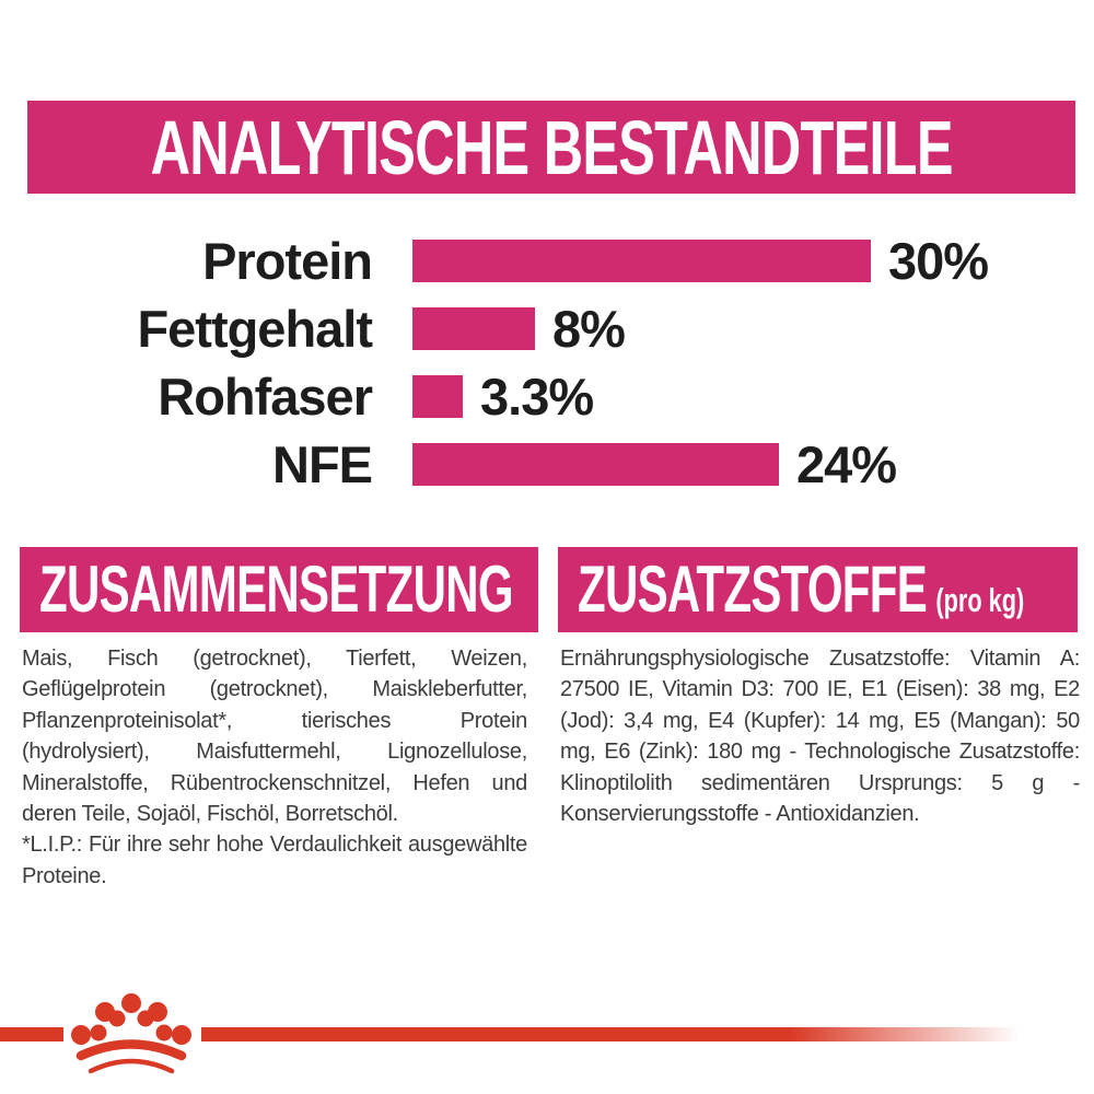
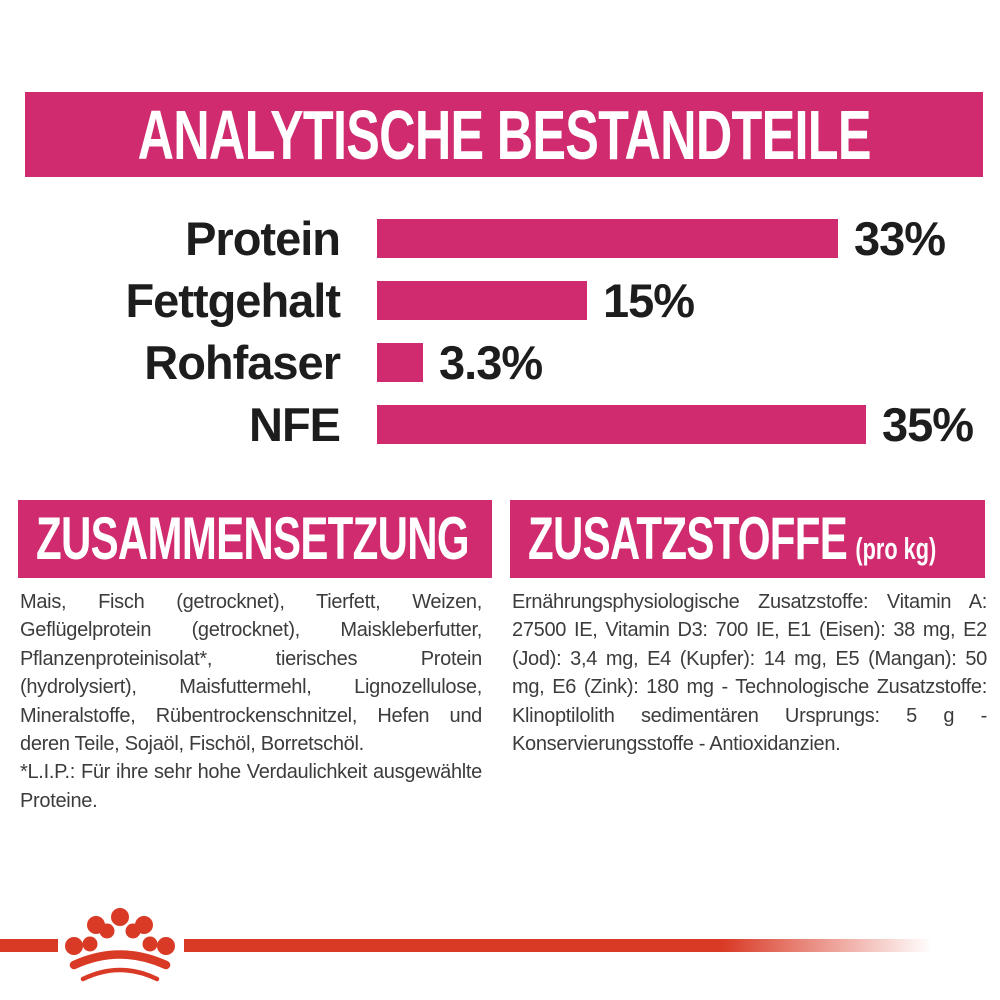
Protein: 30% -> 33%
Fettgehalt: 8% -> 15%
NFE: 24% -> 35%
